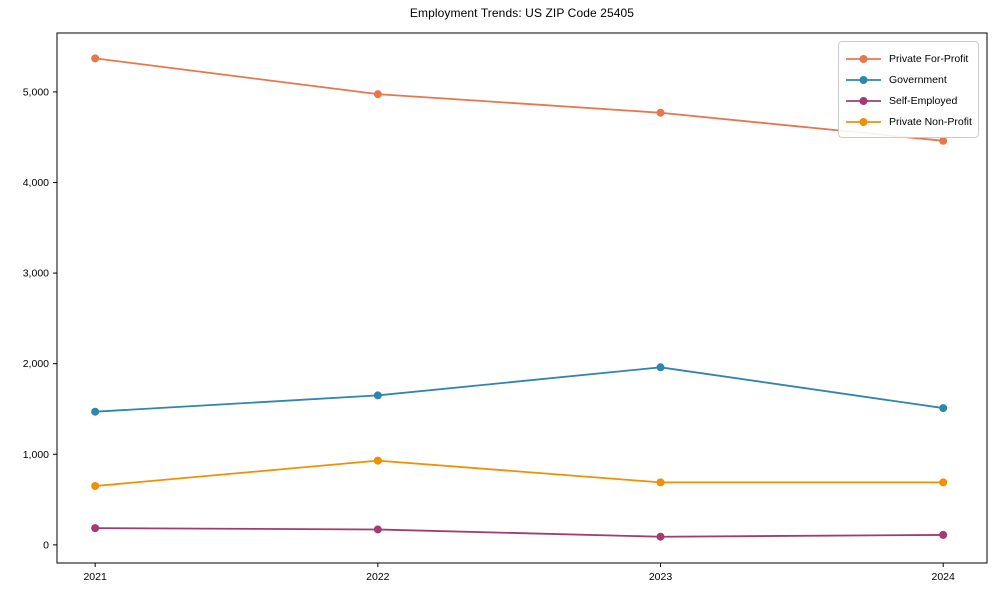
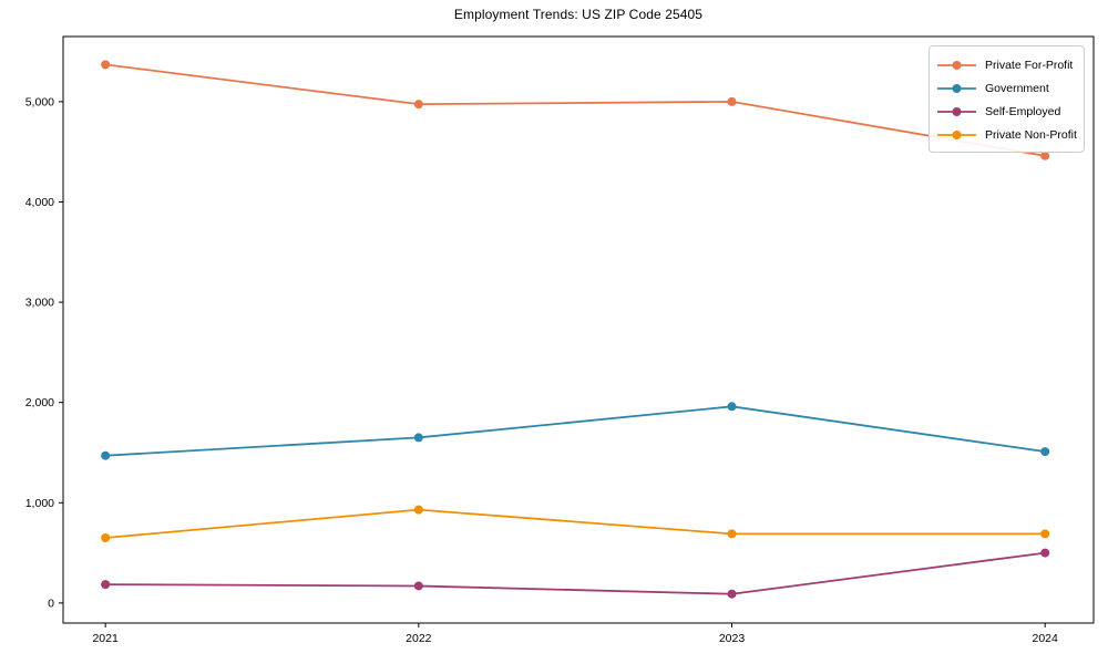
Private For-Profit/2023: 4800 -> 5000
Self-Employed/2024: 100 -> 500
